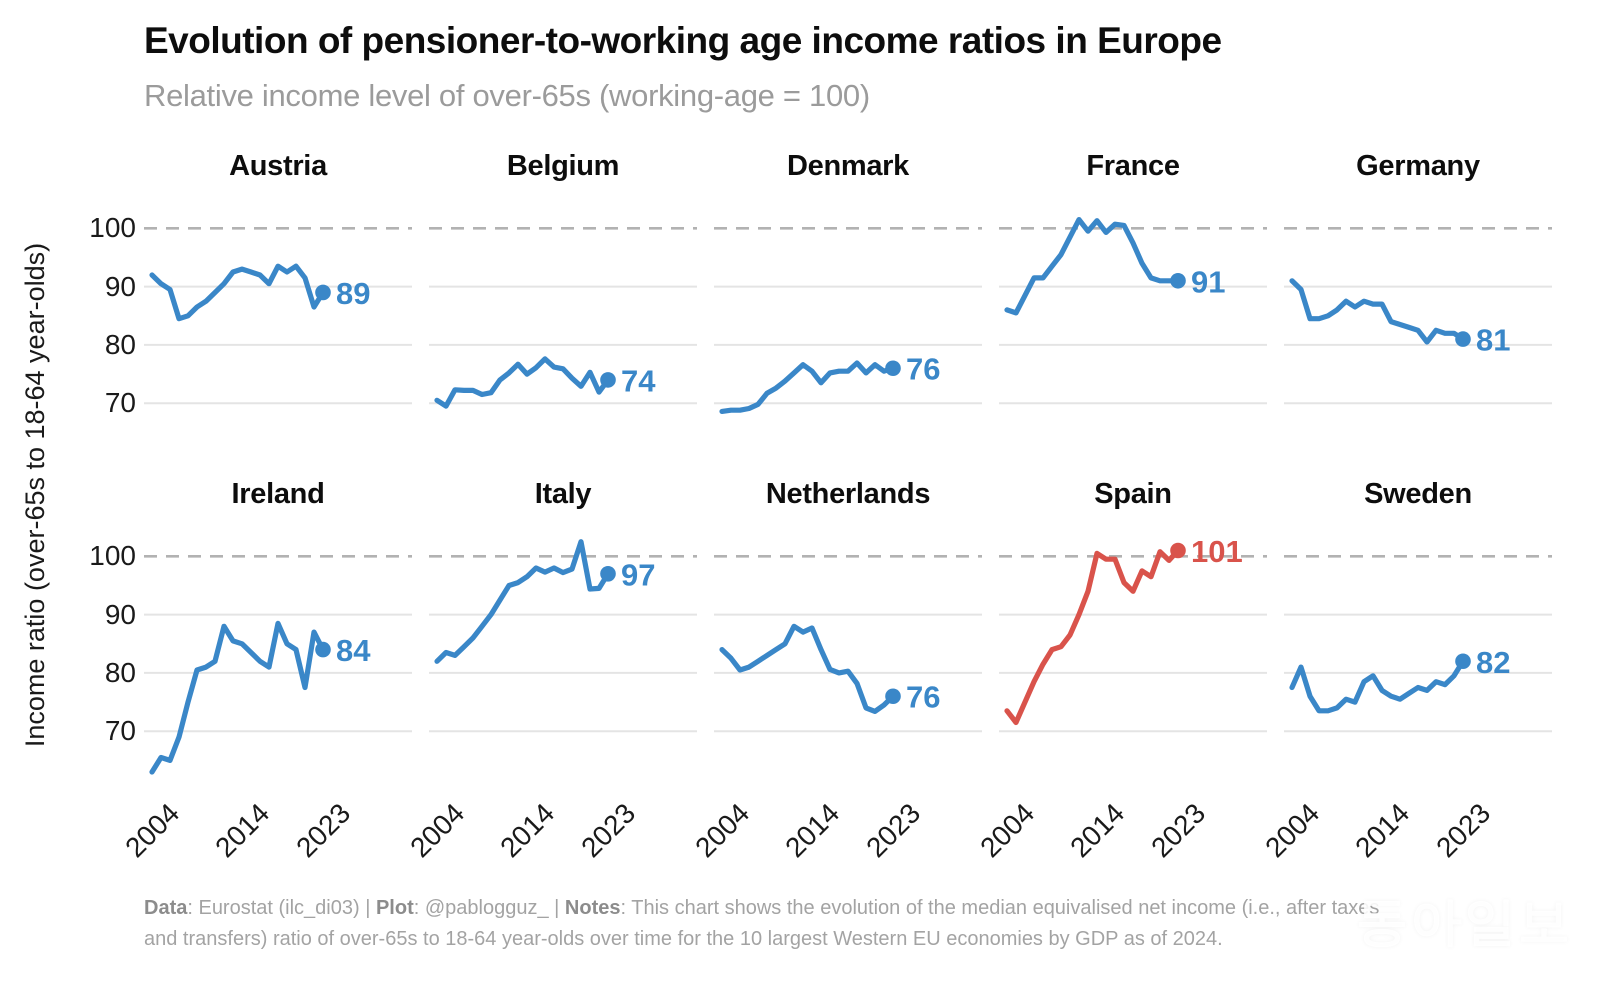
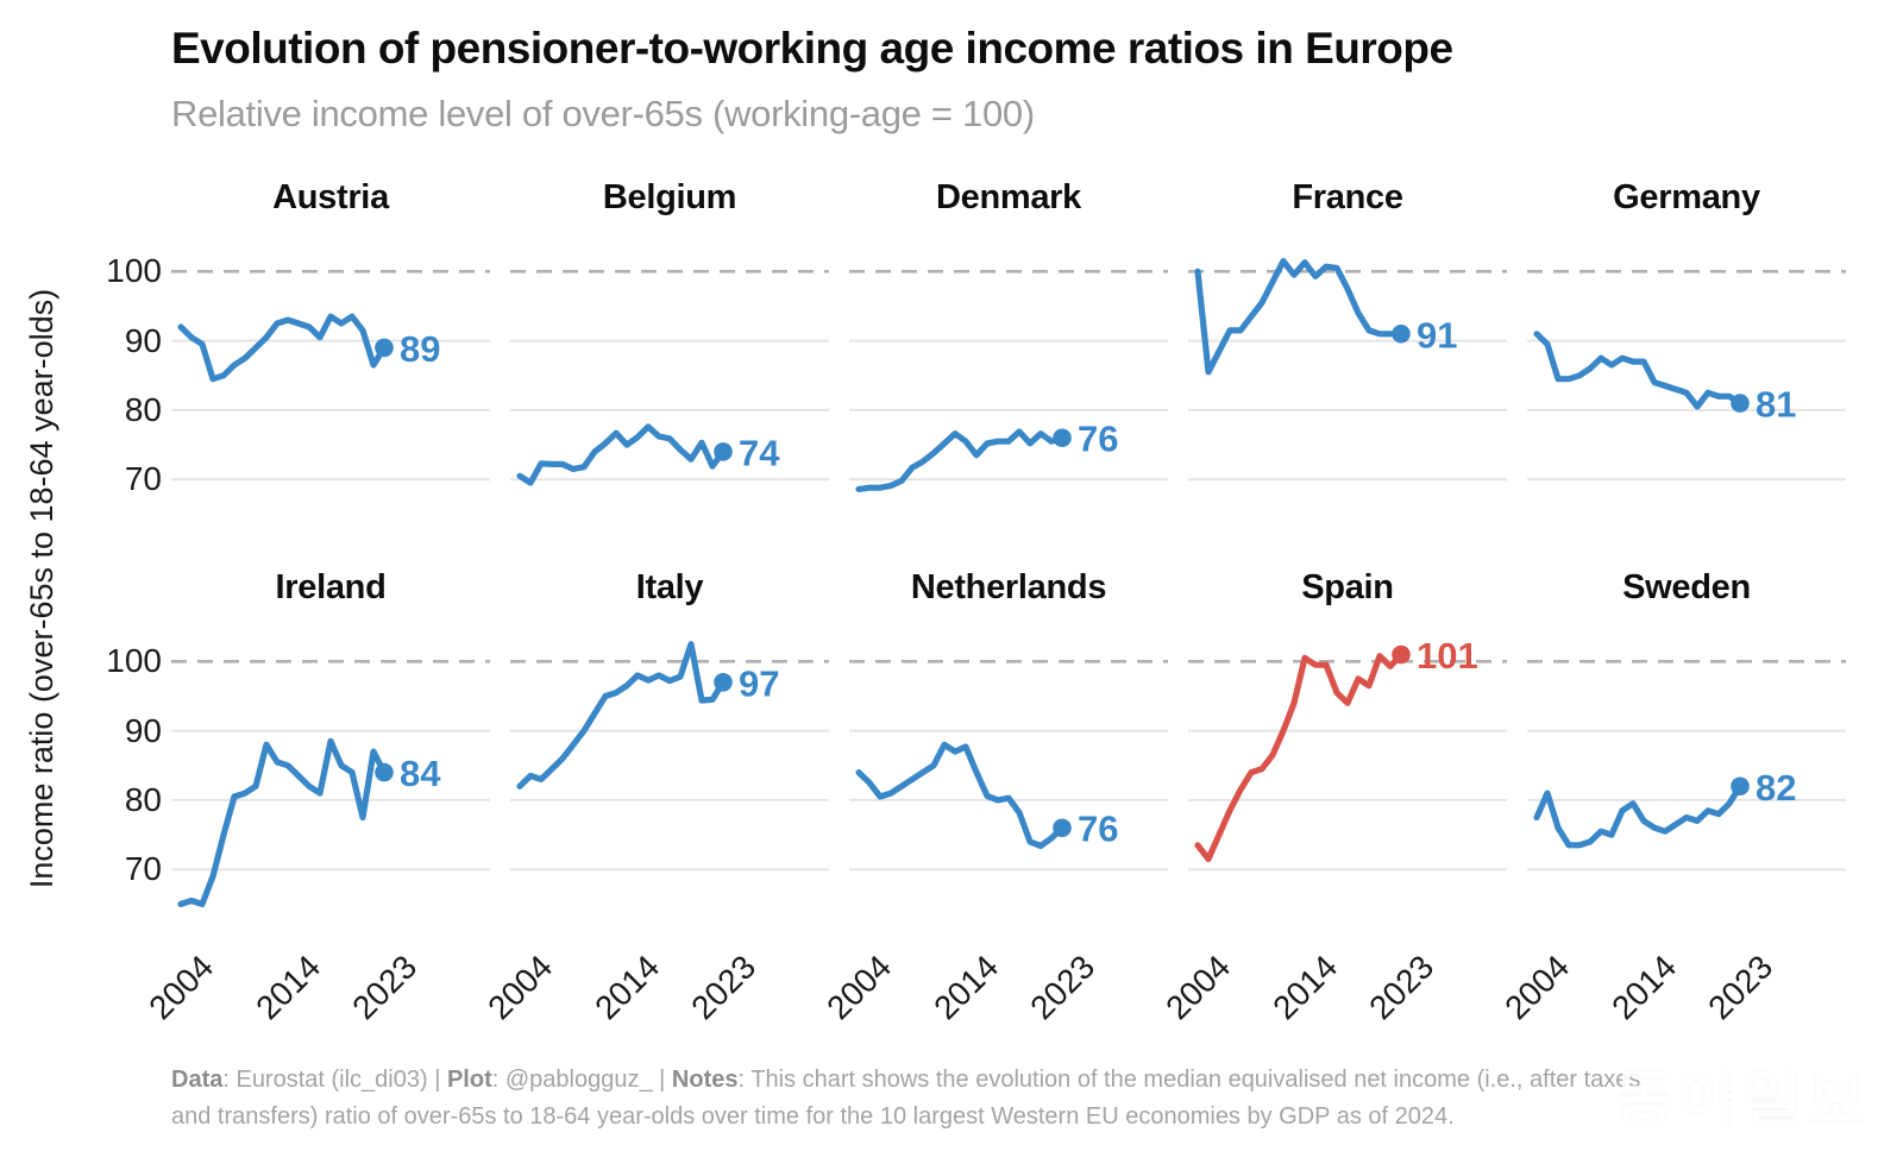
France/2004: 86 -> 100
Ireland/2004: 63 -> 65
